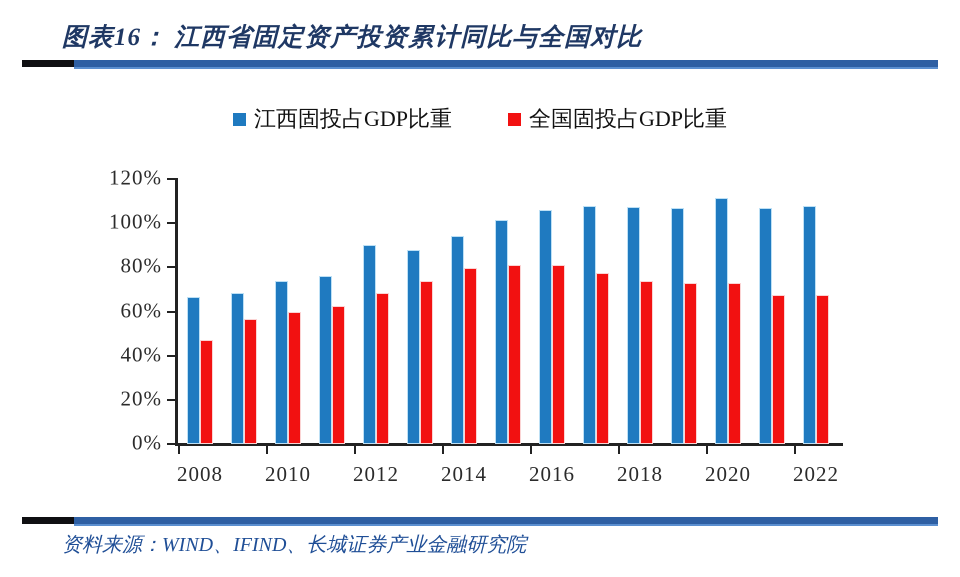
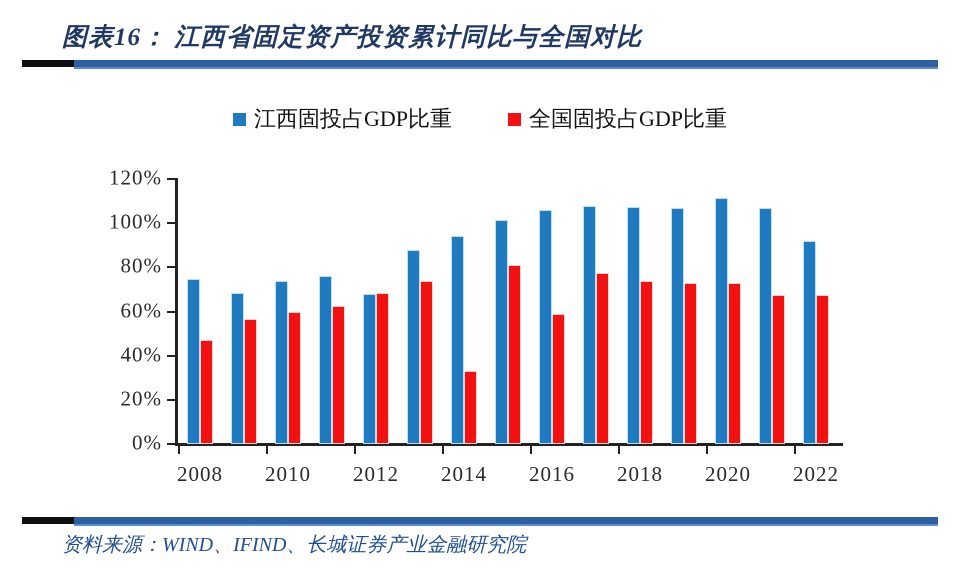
江西固投占GDP比重/2008: 66% -> 74%
江西固投占GDP比重/2012: 89% -> 67%
全国固投占GDP比重/2014: 79% -> 32%
全国固投占GDP比重/2016: 80% -> 58%
江西固投占GDP比重/2022: 107% -> 91%
